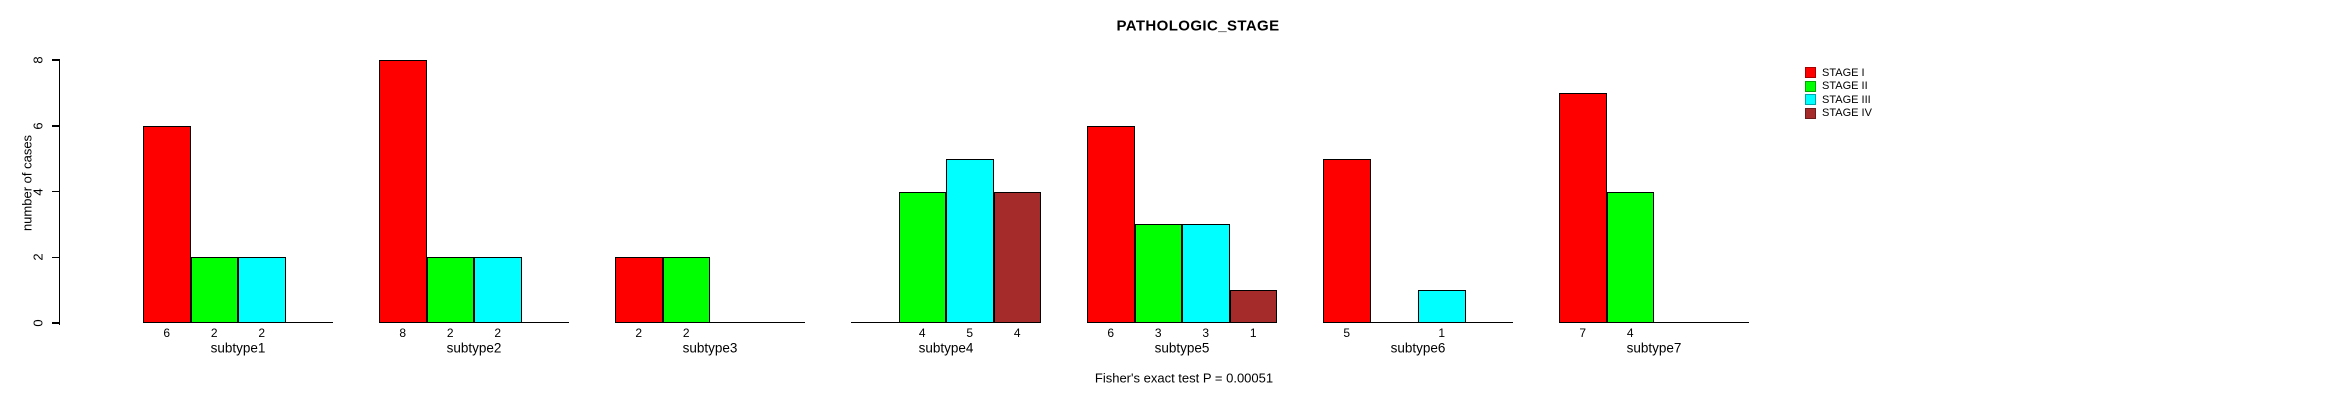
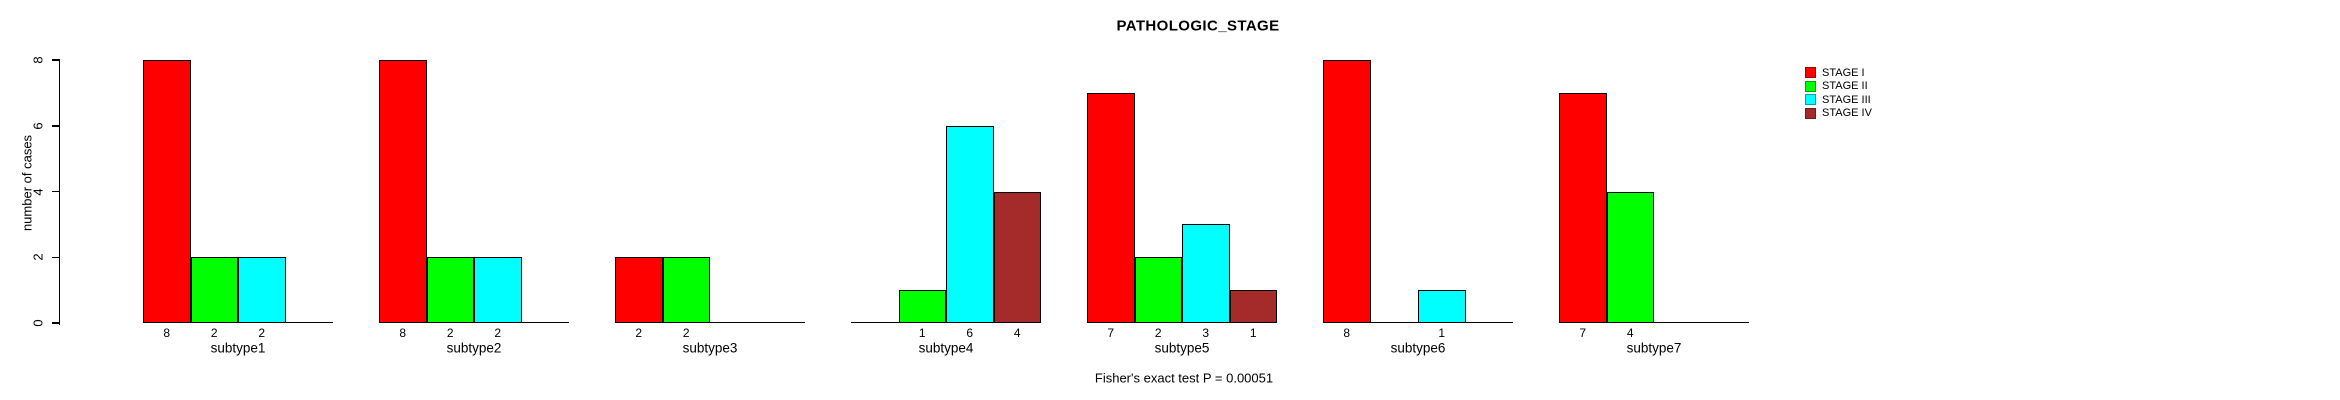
STAGE I/subtype1: 6 -> 8
STAGE II/subtype4: 4 -> 1
STAGE III/subtype4: 5 -> 6
STAGE I/subtype5: 6 -> 7
STAGE II/subtype5: 3 -> 2
STAGE I/subtype6: 5 -> 8
